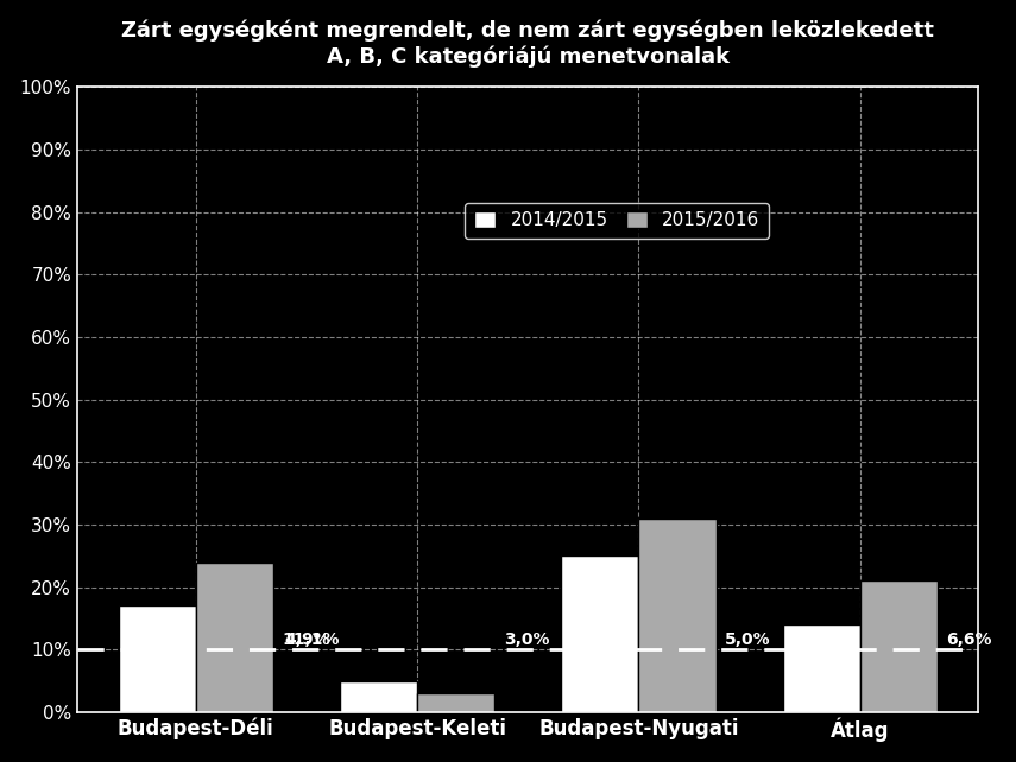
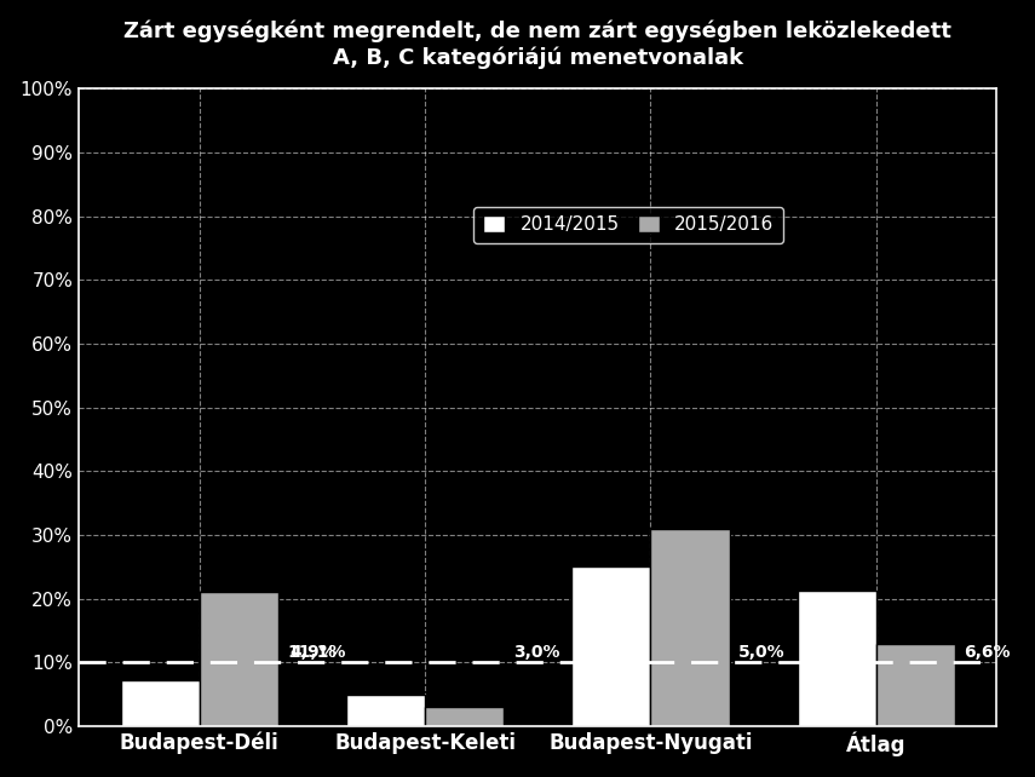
2014/2015/Budapest-Déli: 17.0% -> 7.2%
2015/2016/Budapest-Déli: 24% -> 21%
2014/2015/Átlag: 14.0% -> 21.2%
2015/2016/Átlag: 21% -> 13%
